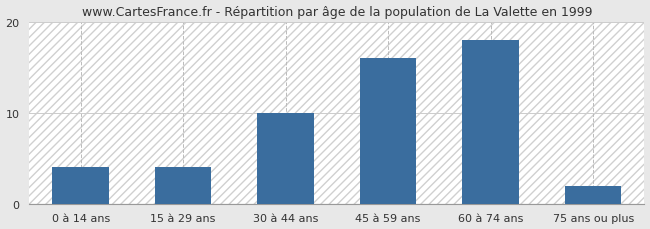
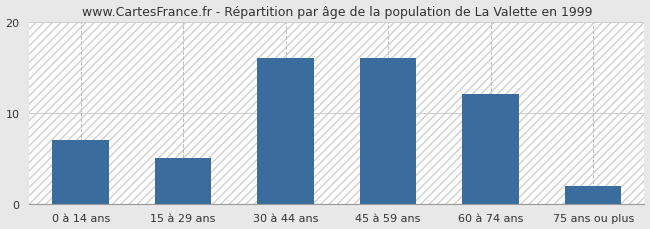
0 à 14 ans: 4 -> 7
15 à 29 ans: 4 -> 5
30 à 44 ans: 10 -> 16
60 à 74 ans: 18 -> 12
